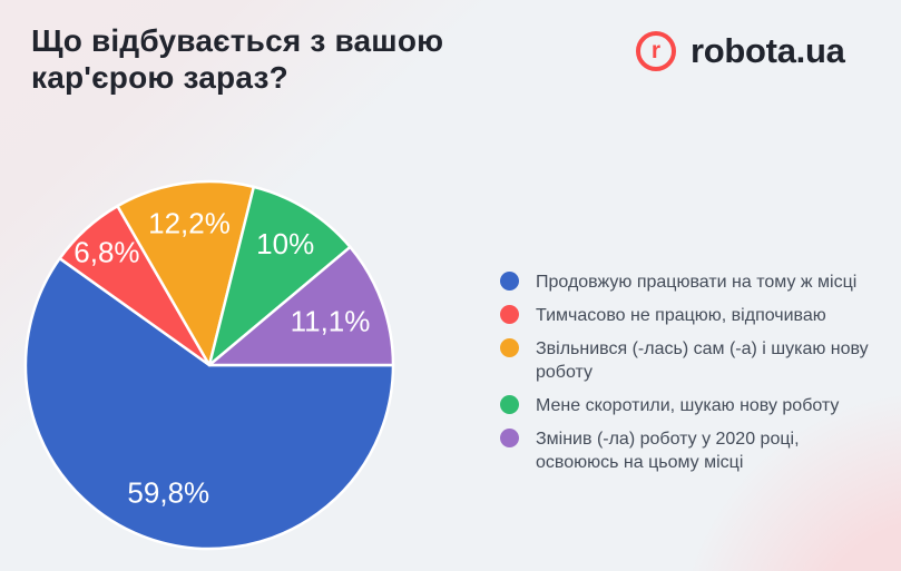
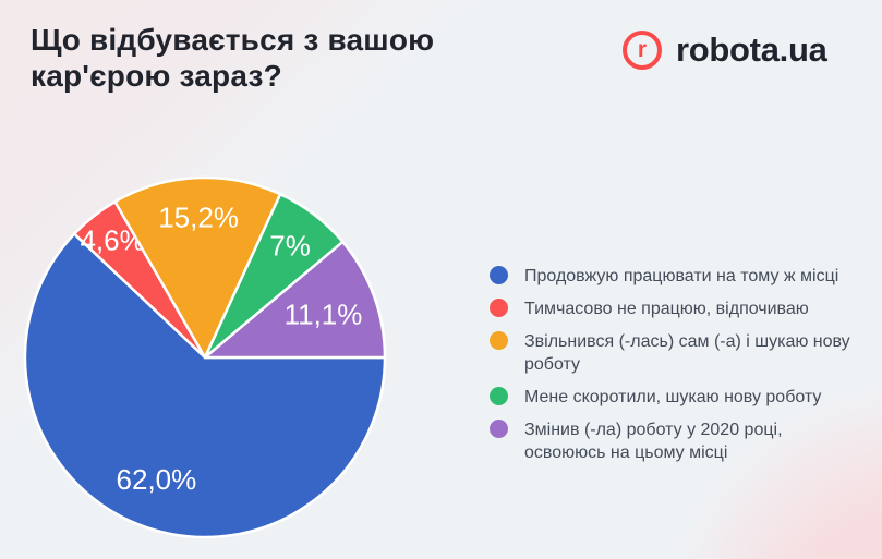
Продовжую працювати на тому ж місці: 59,8% -> 62,0%
Тимчасово не працюю, відпочиваю: 6,8% -> 4,6%
Звільнився (-лась) сам (-а) і шукаю нову роботу: 12,2% -> 15,2%
Мене скоротили, шукаю нову роботу: 10% -> 7%
